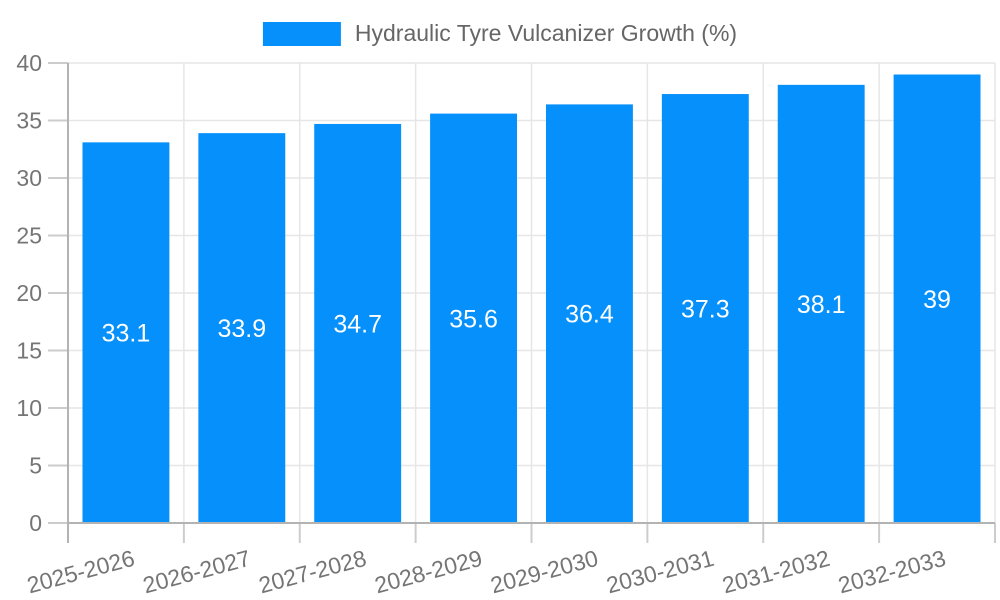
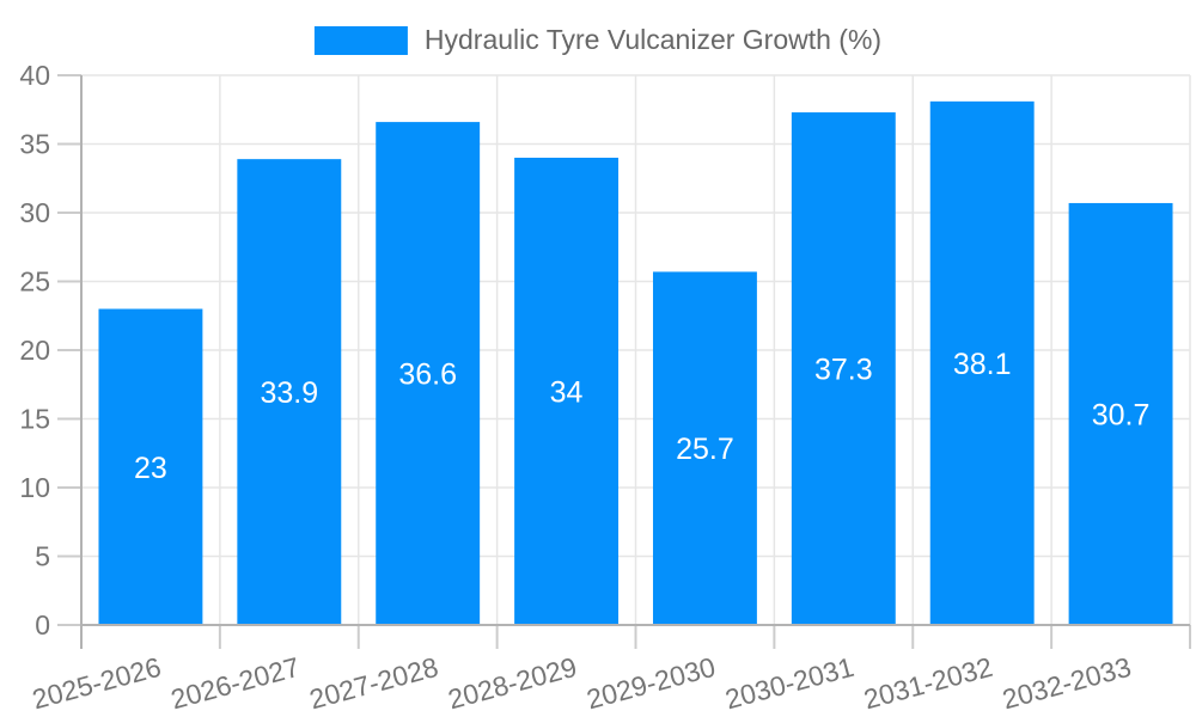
2025-2026: 33.1 -> 23
2027-2028: 34.7 -> 36.6
2028-2029: 35.6 -> 34
2029-2030: 36.4 -> 25.7
2032-2033: 39 -> 30.7
